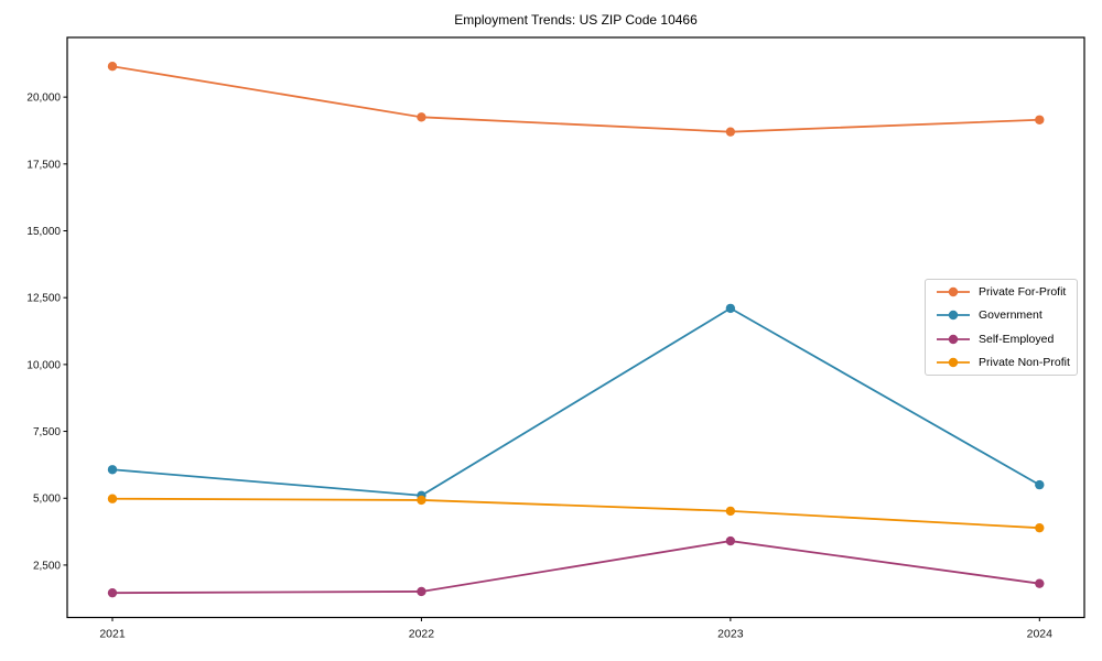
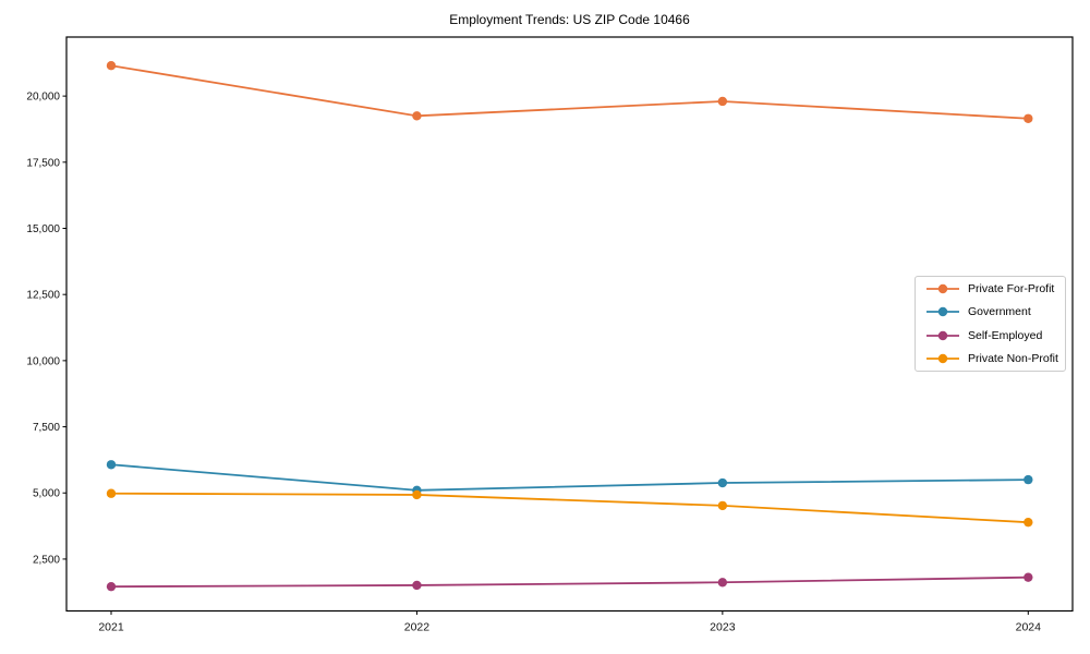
Private For-Profit/2023: 18700 -> 19800
Government/2023: 12100 -> 5400
Self-Employed/2023: 3400 -> 1600
